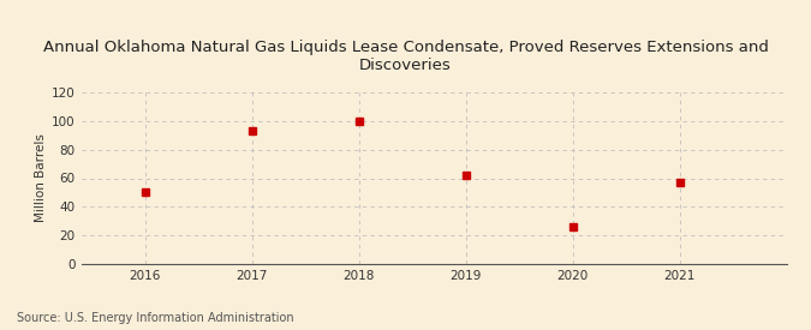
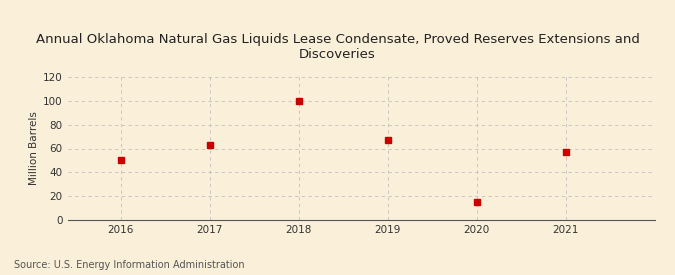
2017: 93 -> 63
2019: 62 -> 67
2020: 26 -> 15
